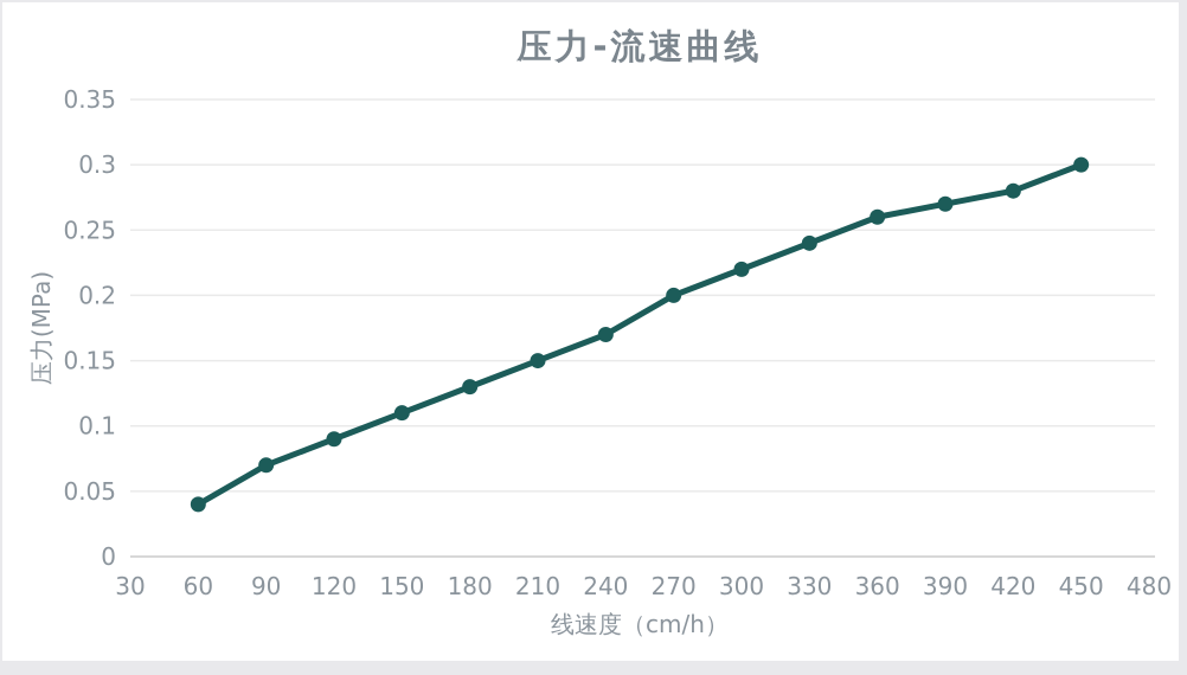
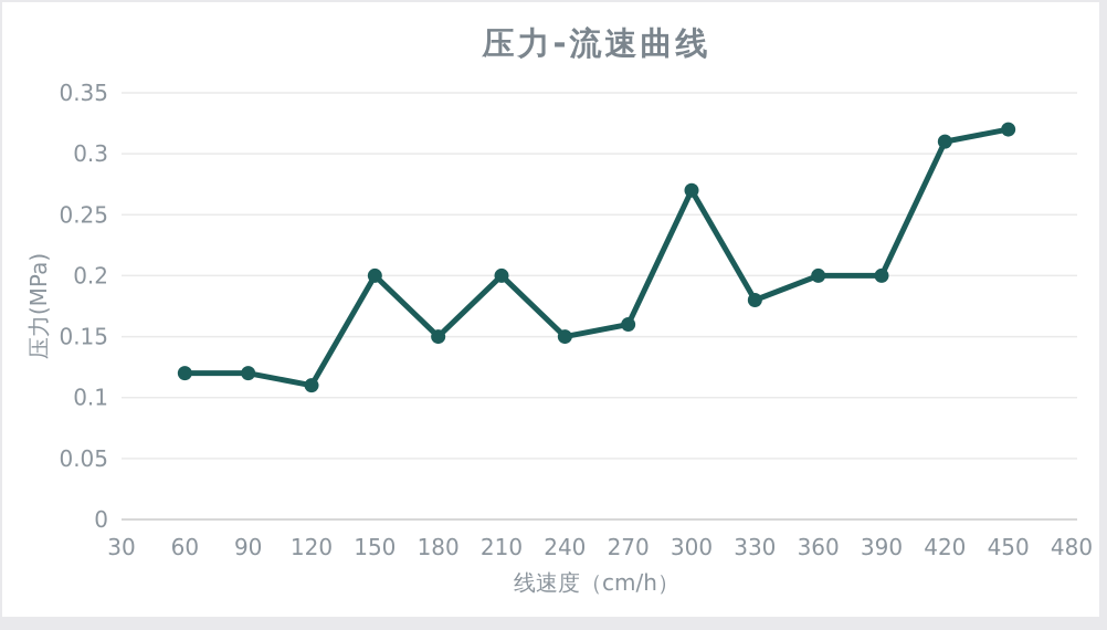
60: 0.04 -> 0.12
90: 0.07 -> 0.12
120: 0.09 -> 0.11
150: 0.11 -> 0.20
180: 0.13 -> 0.15
210: 0.15 -> 0.20
240: 0.17 -> 0.15
270: 0.20 -> 0.16
300: 0.22 -> 0.27
330: 0.24 -> 0.18
360: 0.26 -> 0.20
390: 0.27 -> 0.20
420: 0.28 -> 0.31
450: 0.30 -> 0.32
